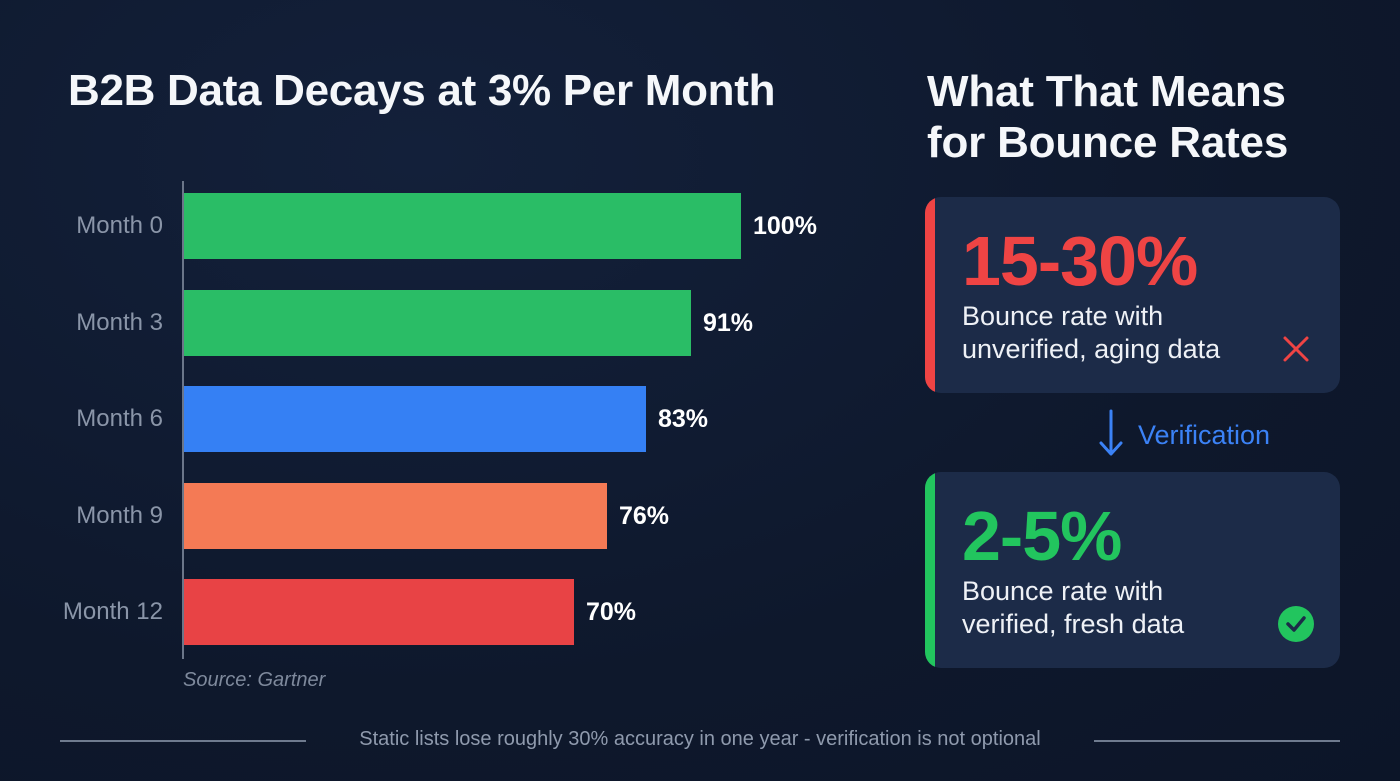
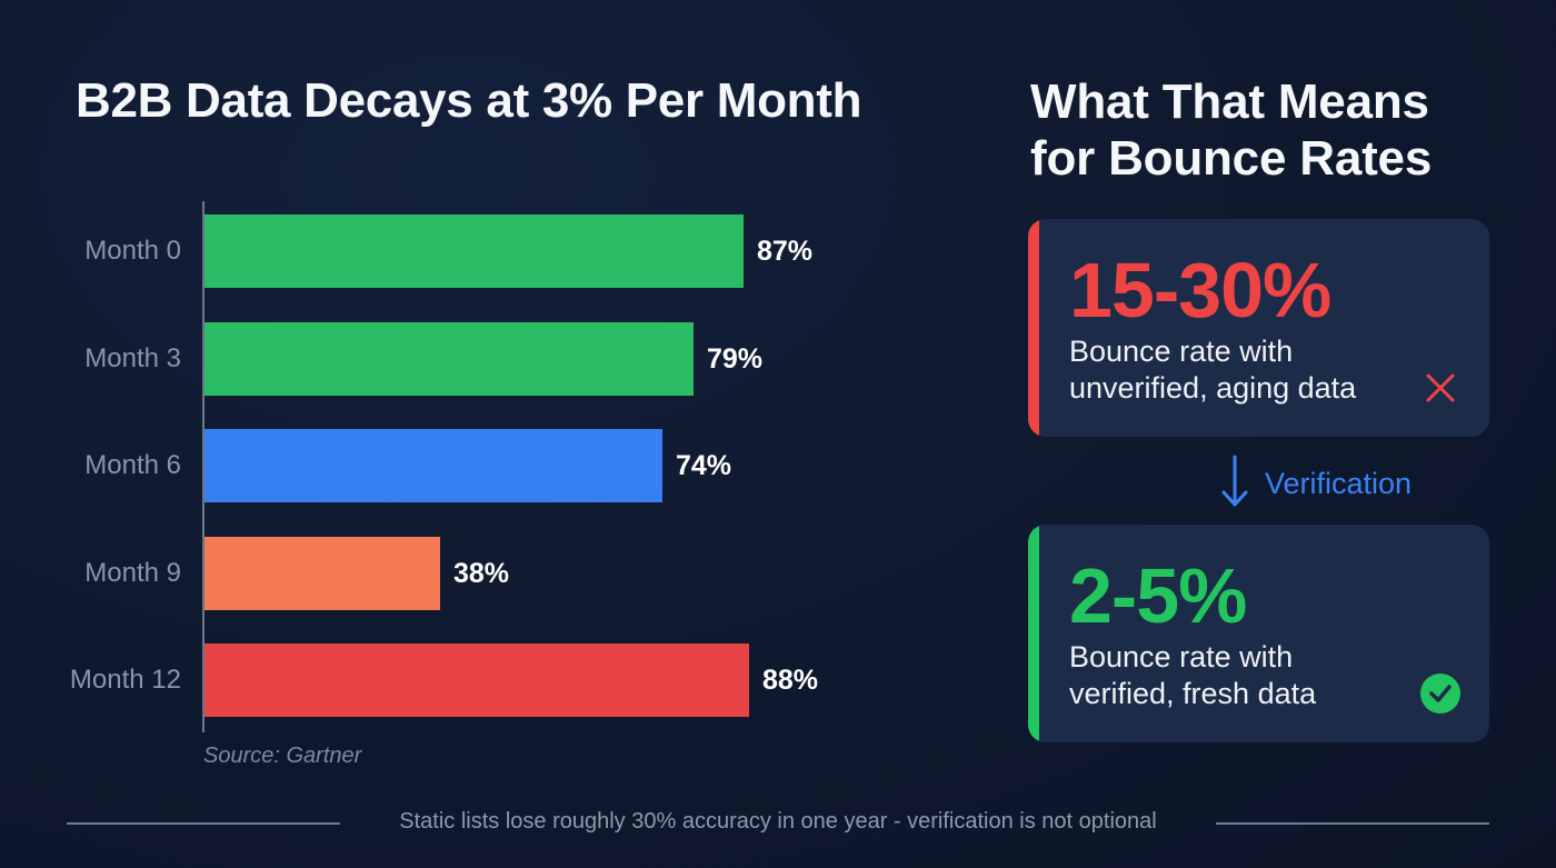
Month 0: 100% -> 87%
Month 3: 91% -> 79%
Month 6: 83% -> 74%
Month 9: 76% -> 38%
Month 12: 70% -> 88%
